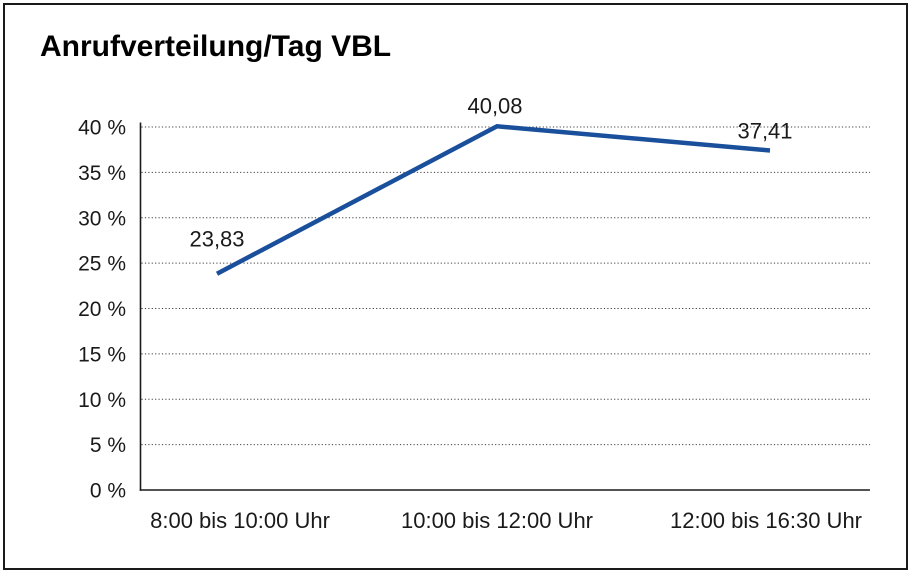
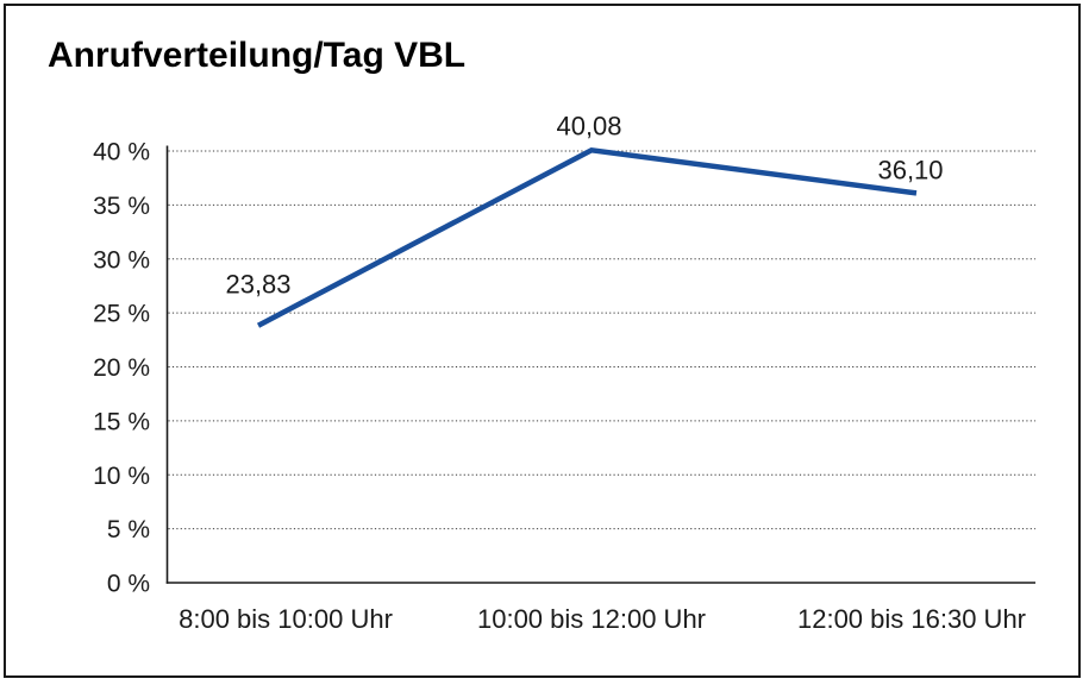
12:00 bis 16:30 Uhr: 37,41 -> 36,10
